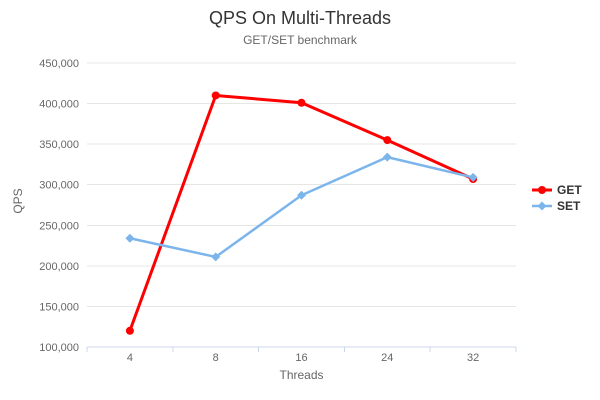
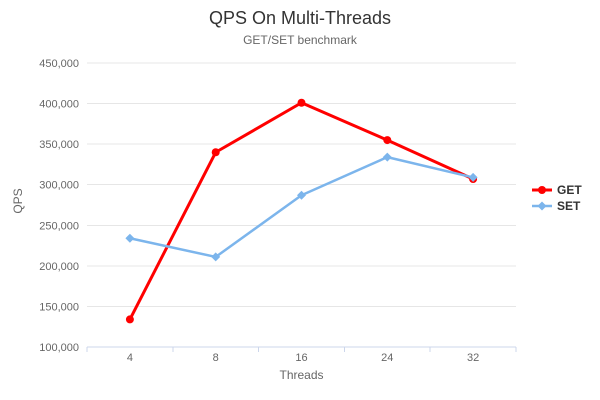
GET/4: 120000 -> 130000
GET/8: 410000 -> 340000
